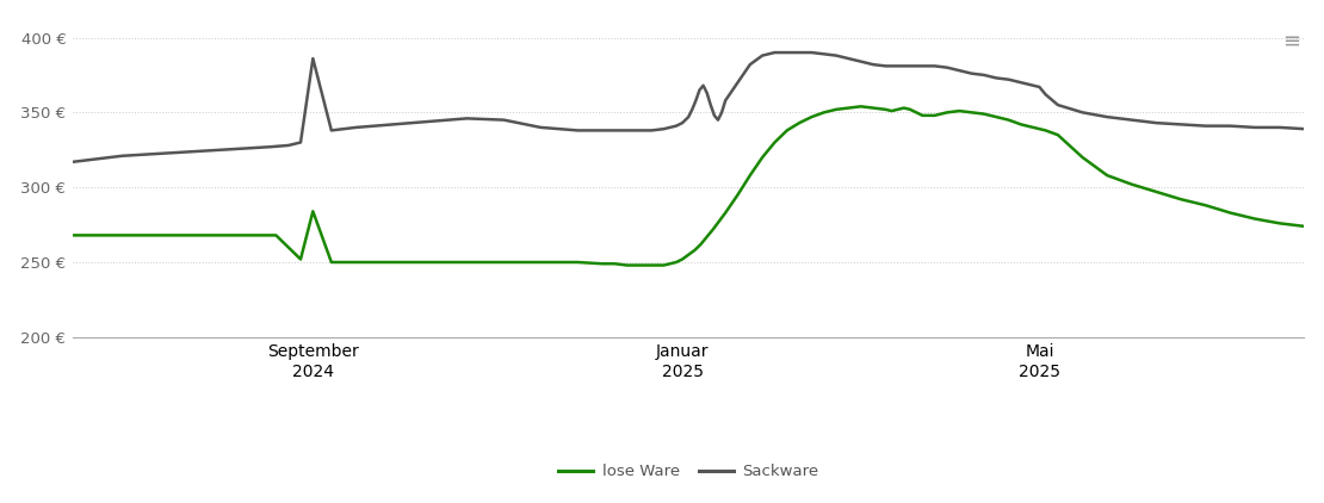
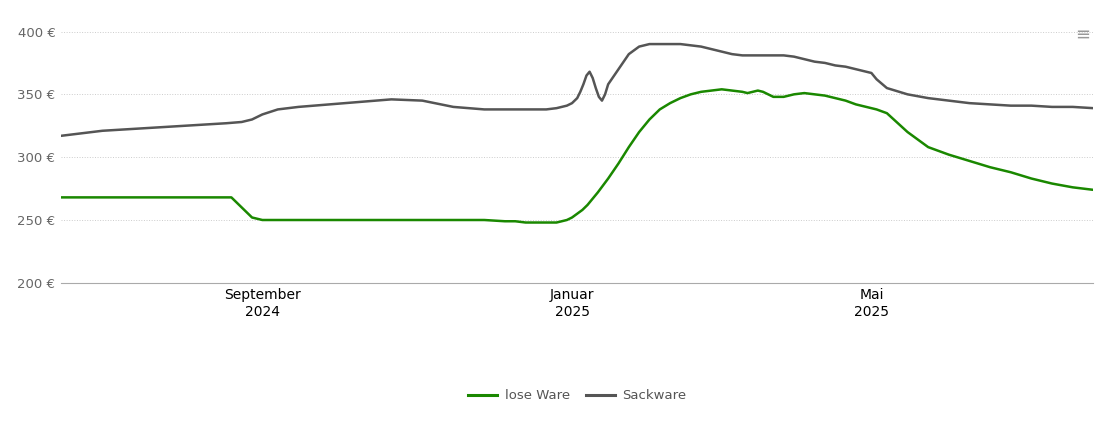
lose Ware/September 2024: 284 € -> 250 €
Sackware/September 2024: 386 € -> 334 €
